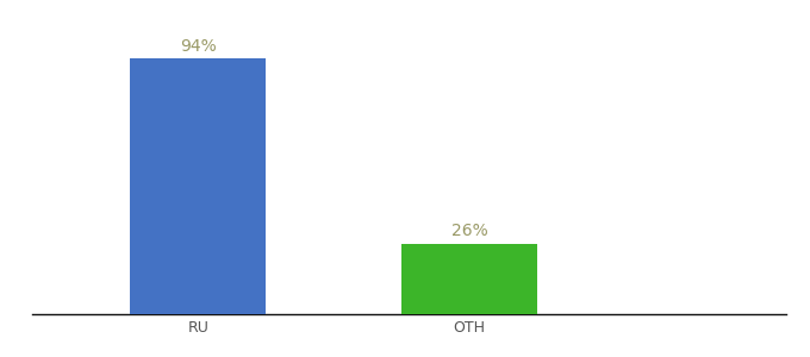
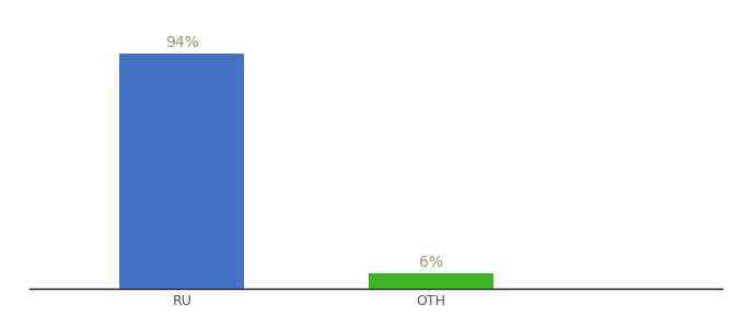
OTH: 26% -> 6%
